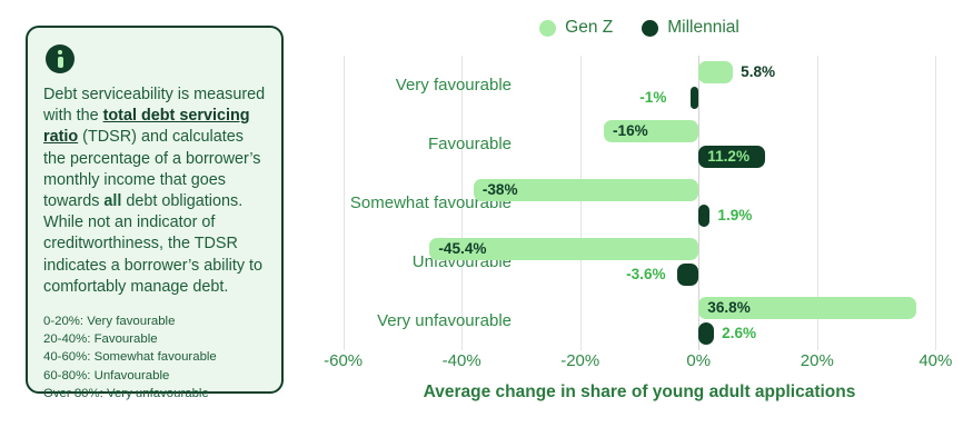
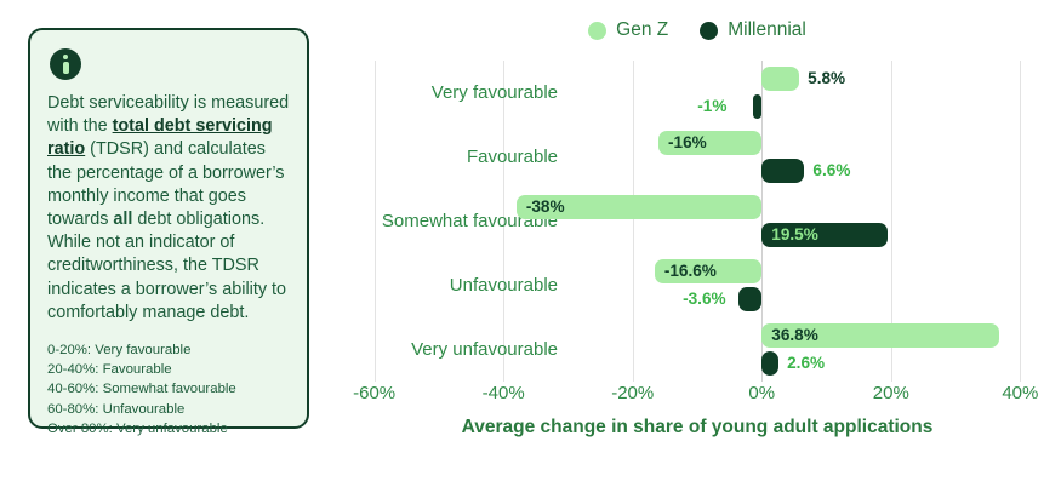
Millennial/Favourable: 11.2% -> 6.6%
Millennial/Somewhat favourable: 1.9% -> 19.5%
Gen Z/Unfavourable: -45.4% -> -16.6%
